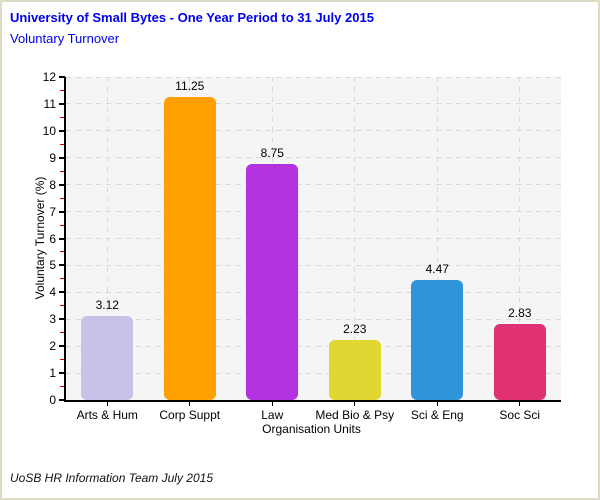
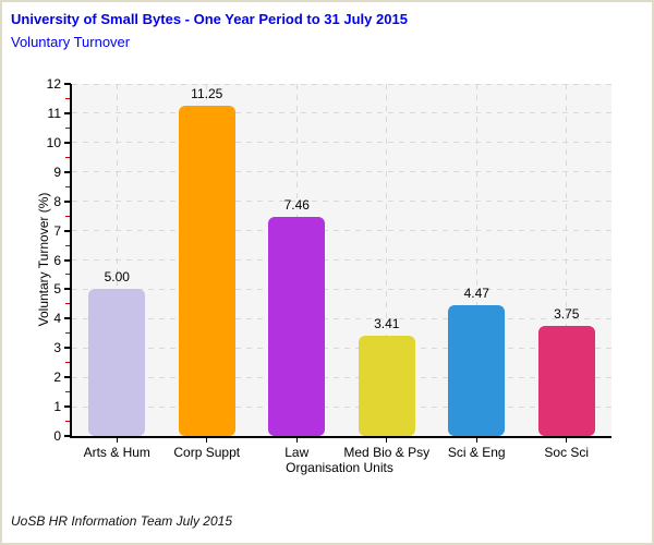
Arts & Hum: 3.12 -> 5.00
Law: 8.75 -> 7.46
Med Bio & Psy: 2.23 -> 3.41
Soc Sci: 2.83 -> 3.75
